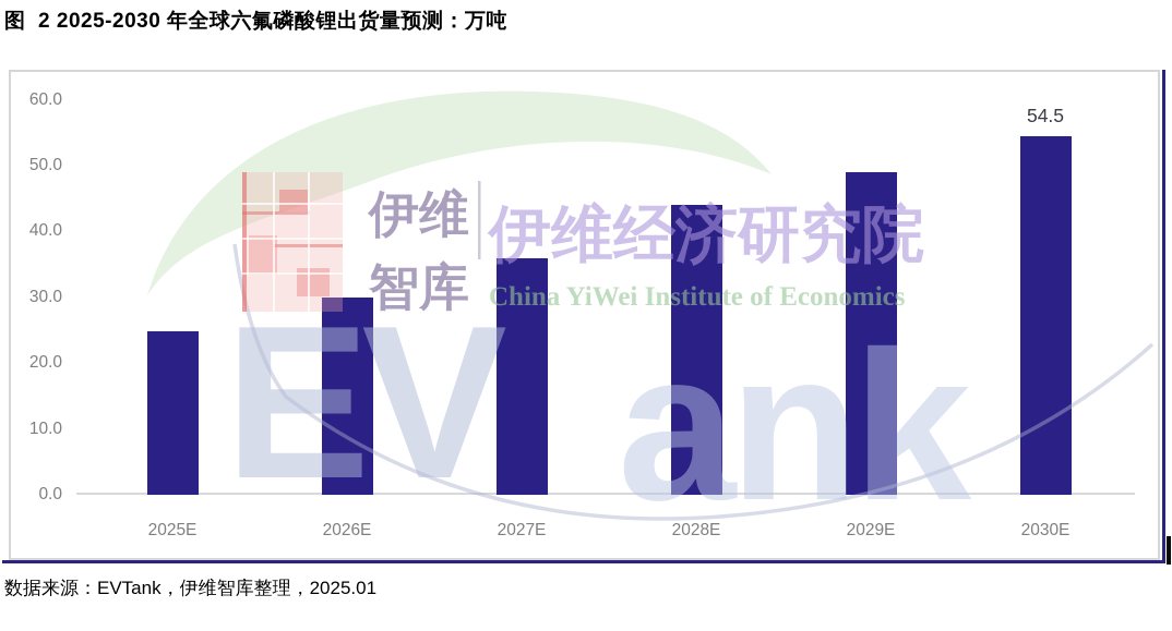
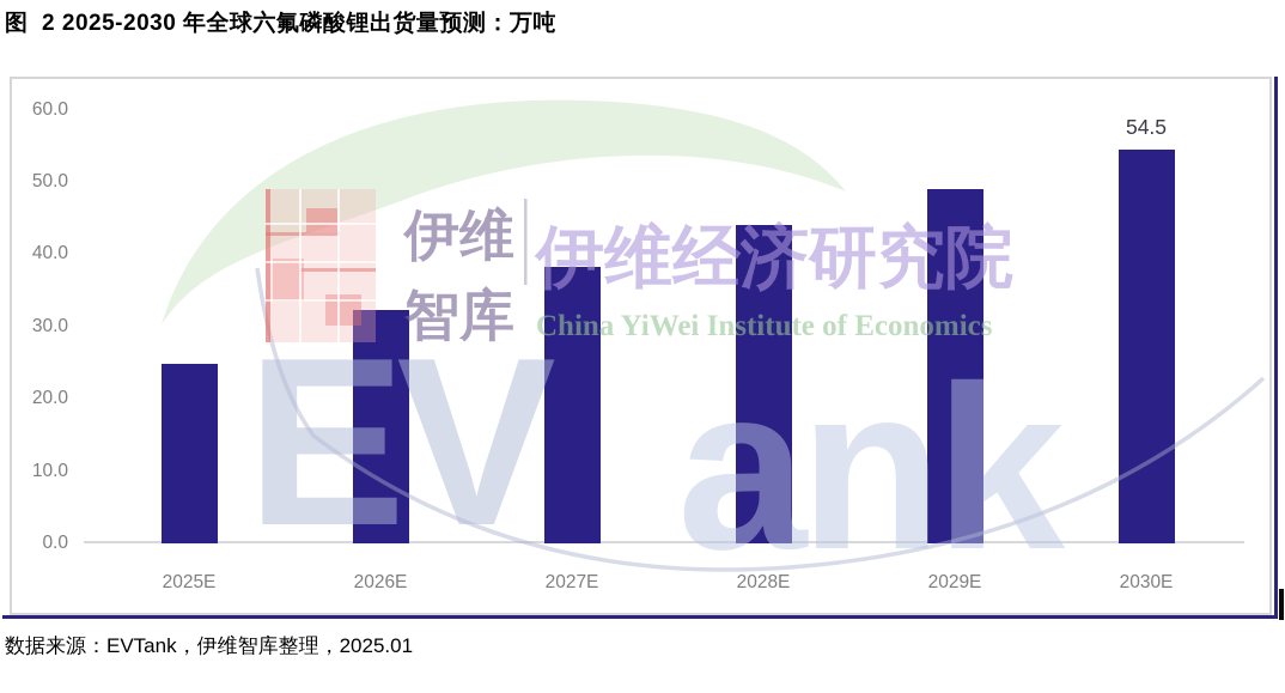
2026E: 30 -> 32
2027E: 36 -> 38
